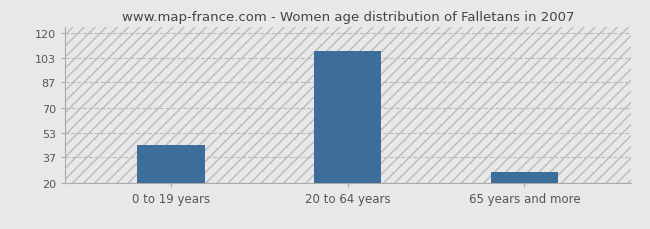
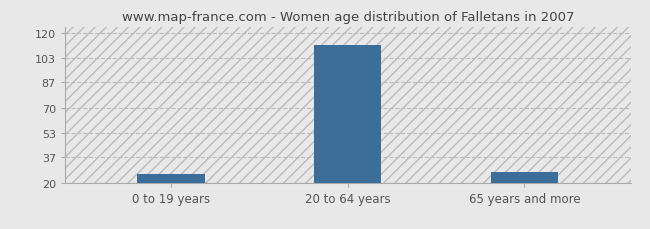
0 to 19 years: 45 -> 26
20 to 64 years: 108 -> 112
